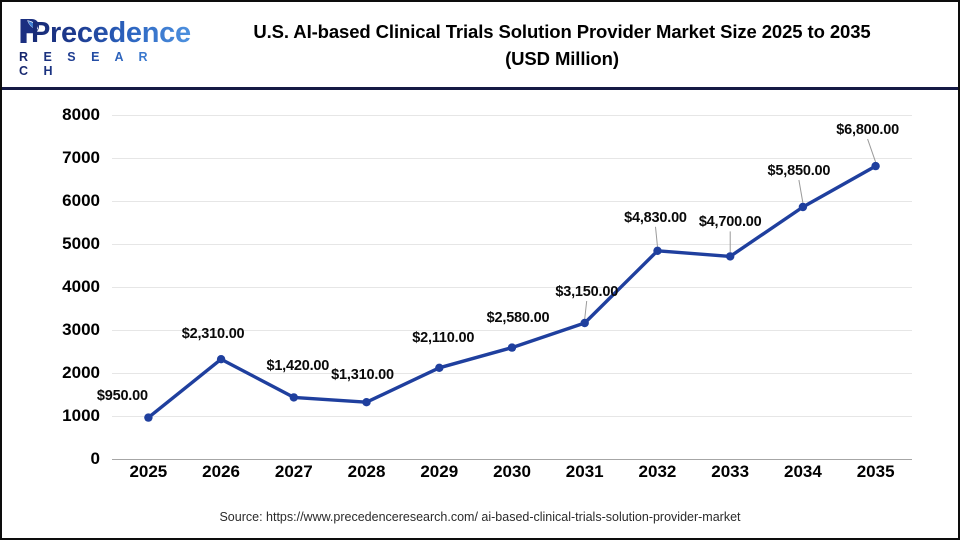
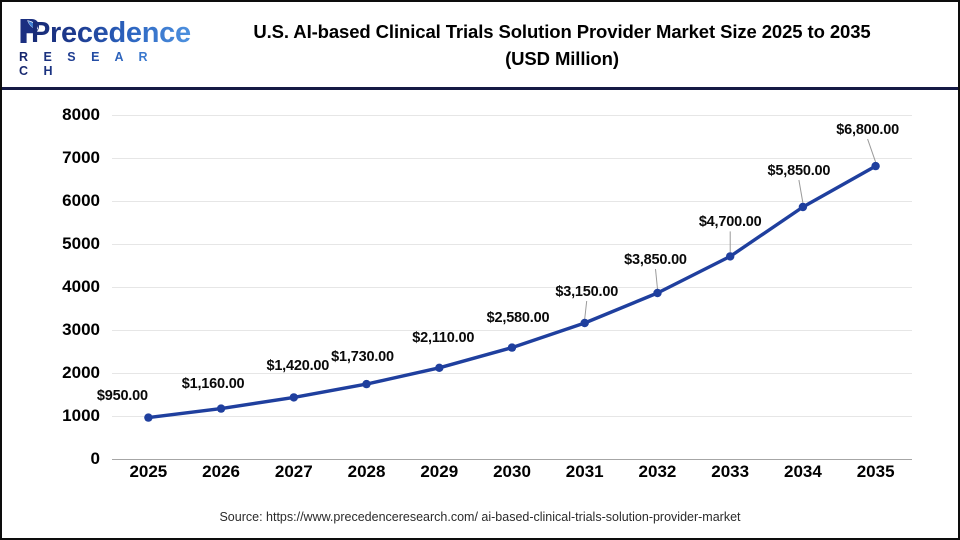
2026: $2,310.00 -> $1,160.00
2028: $1,310.00 -> $1,730.00
2032: $4,830.00 -> $3,850.00
